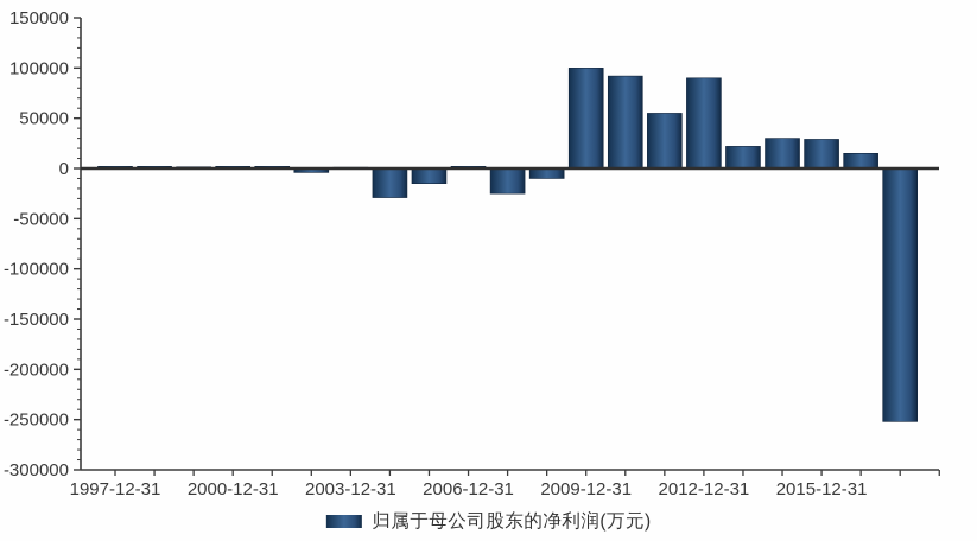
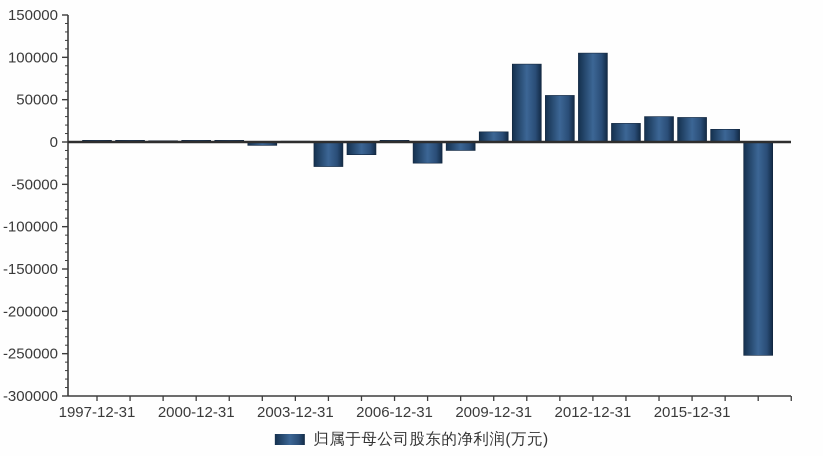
2009-12-31: 100000 -> 10000
2012-12-31: 90000 -> 100000
